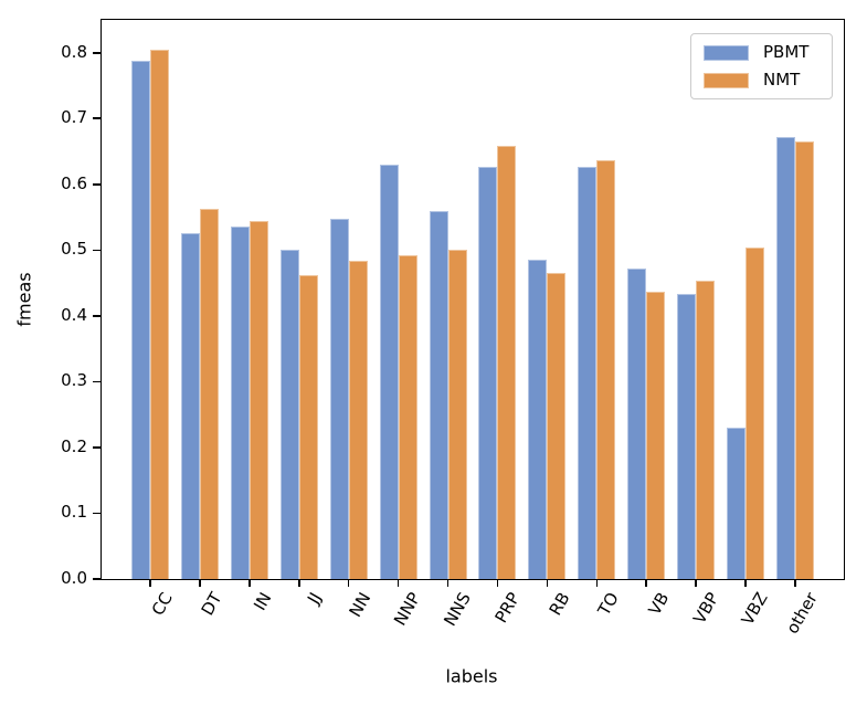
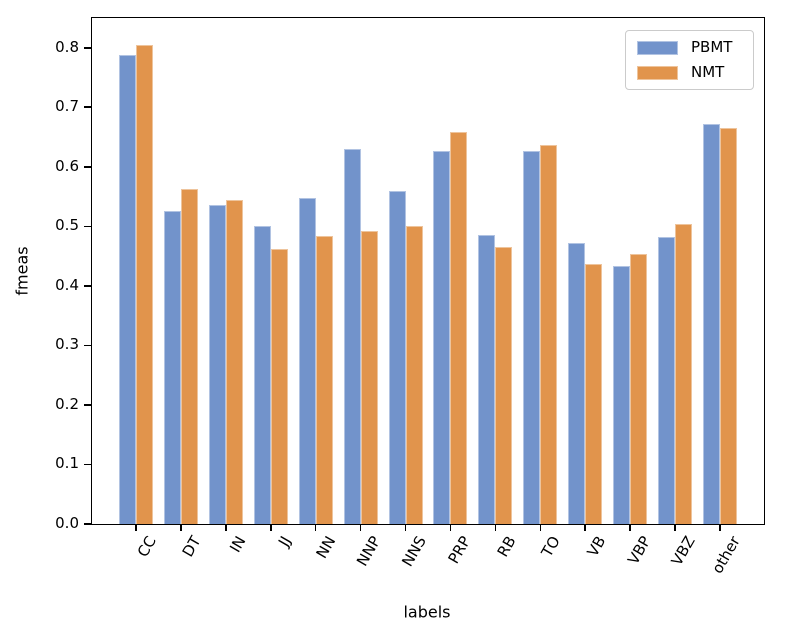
PBMT/VBZ: 0.23 -> 0.48
